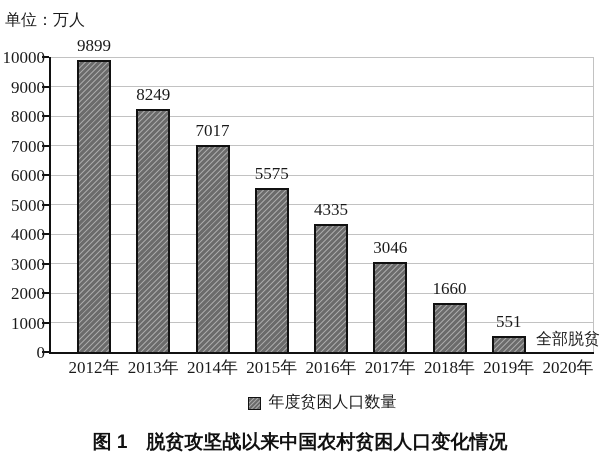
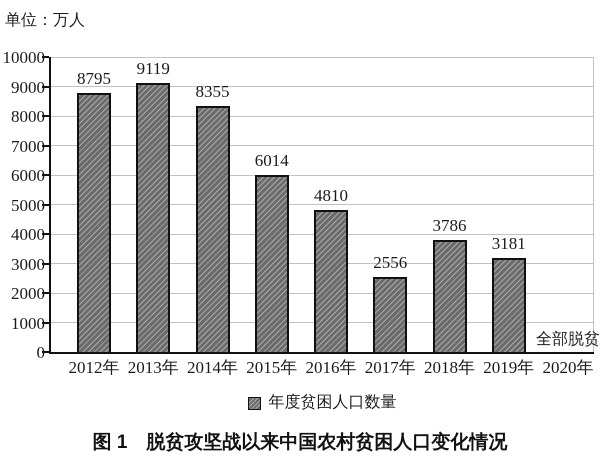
2012年: 9899 -> 8795
2013年: 8249 -> 9119
2014年: 7017 -> 8355
2015年: 5575 -> 6014
2016年: 4335 -> 4810
2017年: 3046 -> 2556
2018年: 1660 -> 3786
2019年: 551 -> 3181
